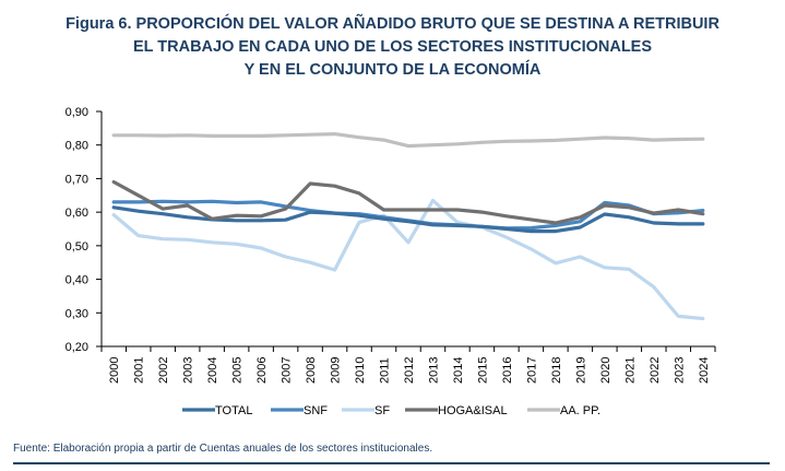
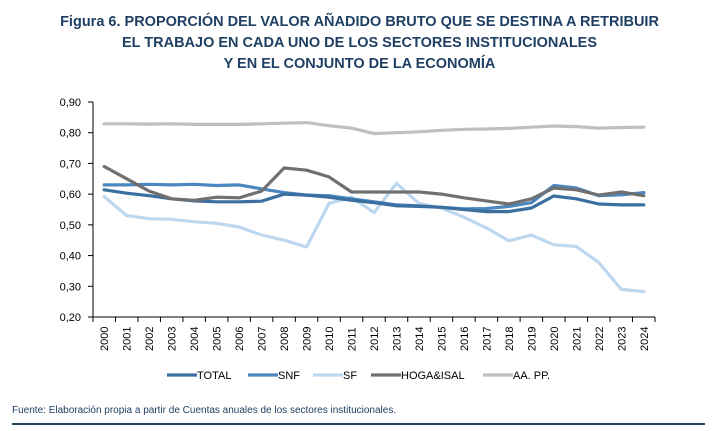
HOGA&ISAL/2003: 0,62 -> 0,58
SF/2012: 0,51 -> 0,54
